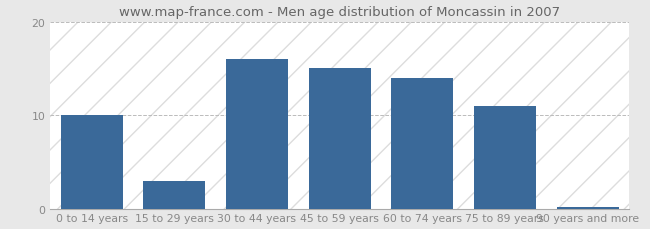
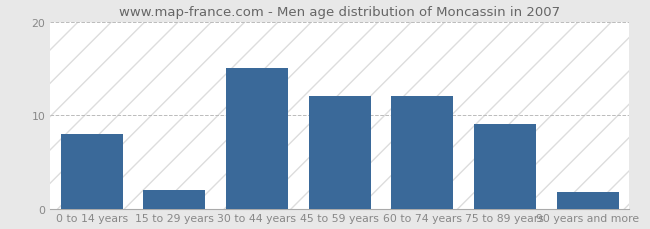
0 to 14 years: 10.0 -> 8.0
15 to 29 years: 3.0 -> 2.0
30 to 44 years: 16.0 -> 15.0
45 to 59 years: 15.0 -> 12.0
60 to 74 years: 14.0 -> 12.0
75 to 89 years: 11.0 -> 9.0
90 years and more: 0.2 -> 1.8
